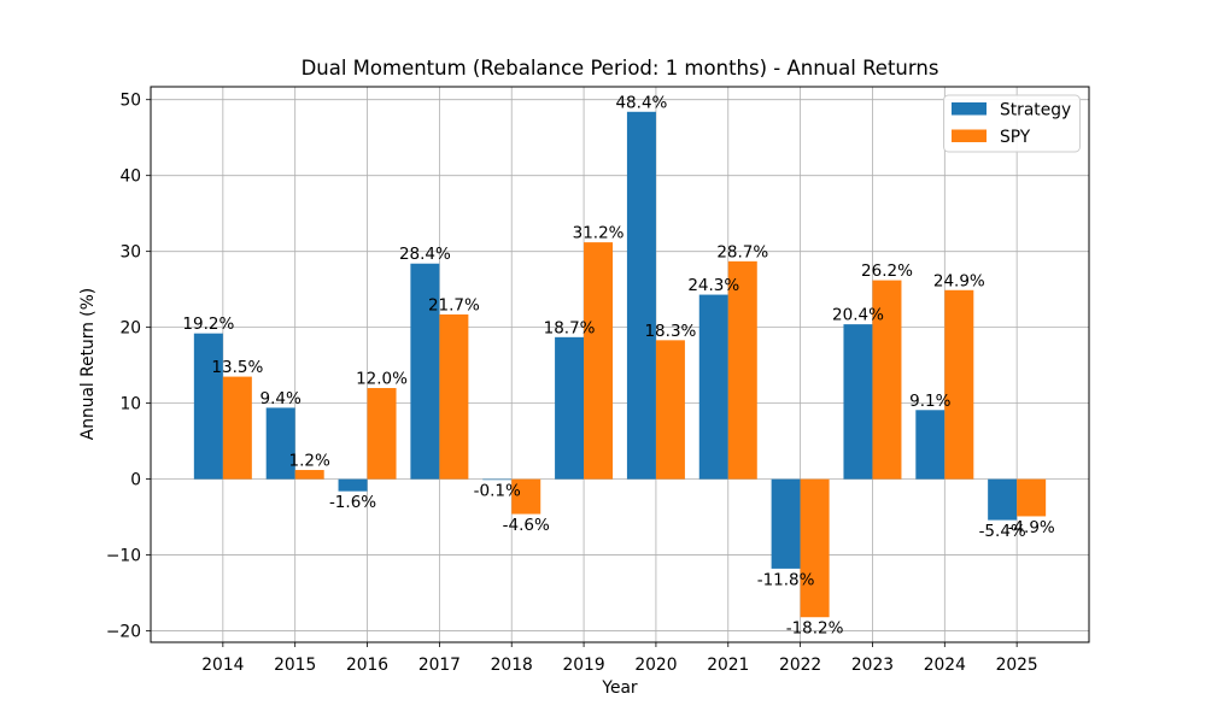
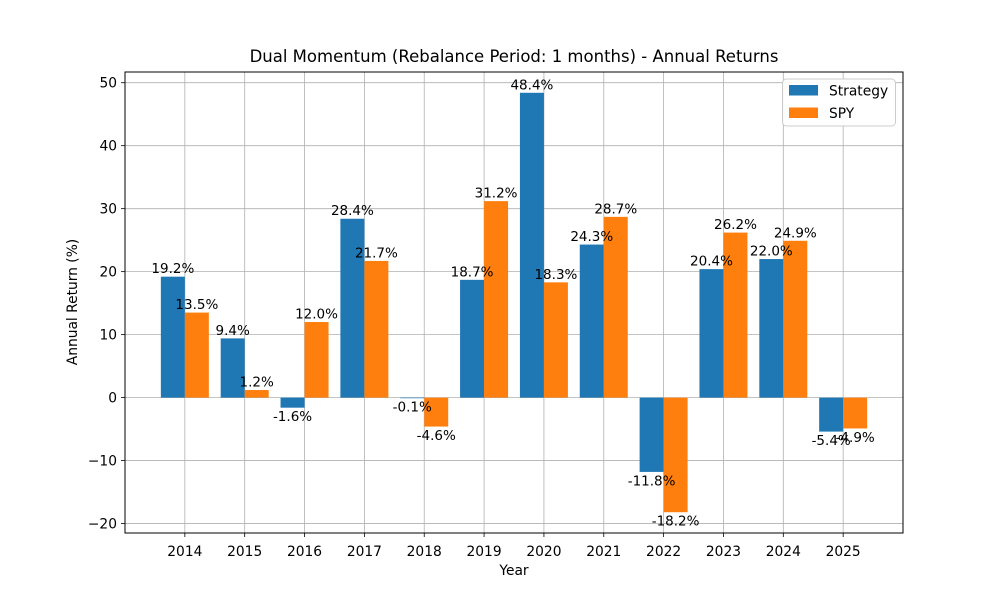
Strategy/2024: 9.1% -> 22.0%
